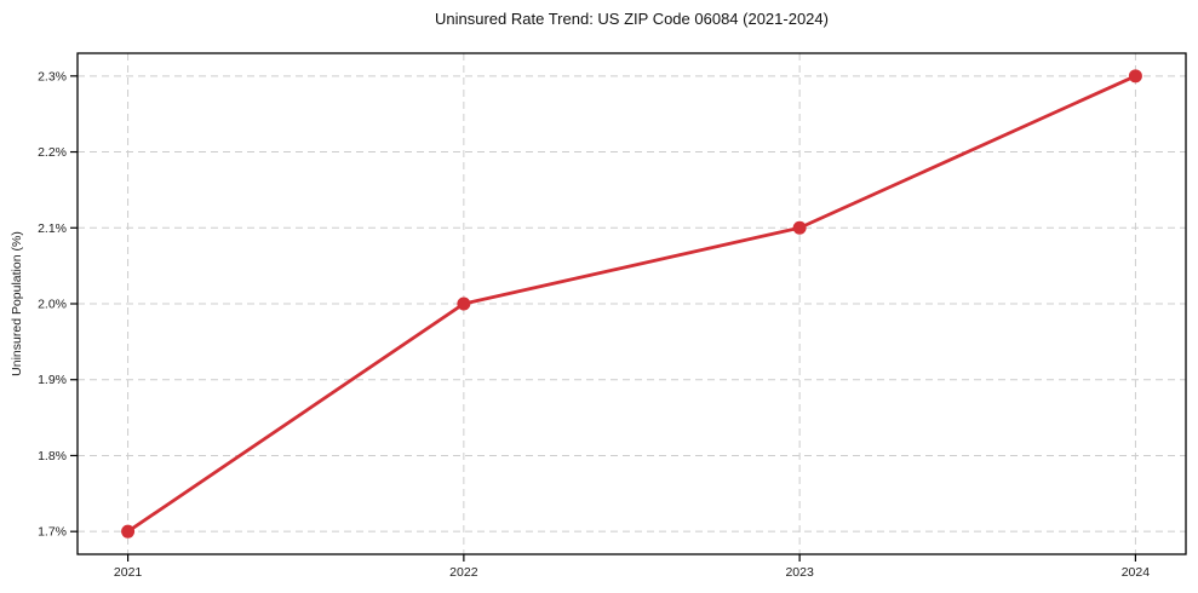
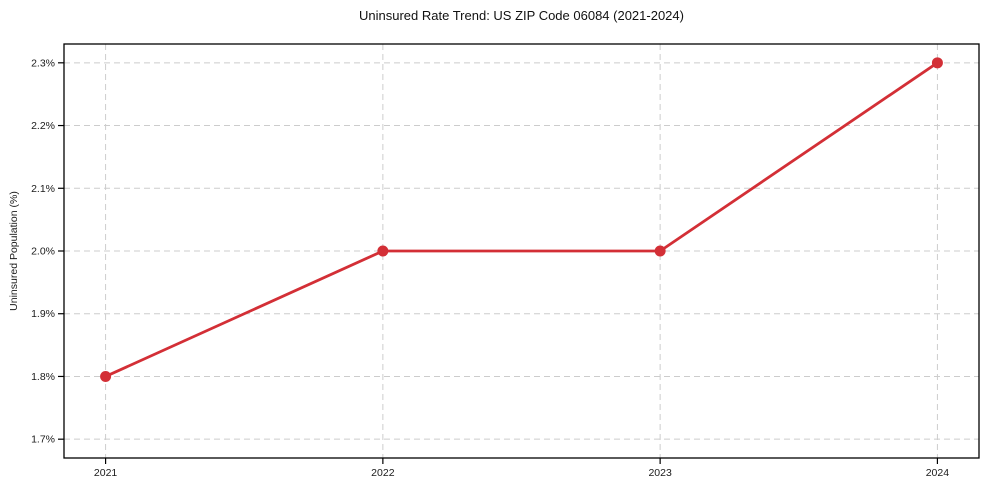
2021: 1.7% -> 1.8%
2023: 2.1% -> 2.0%
